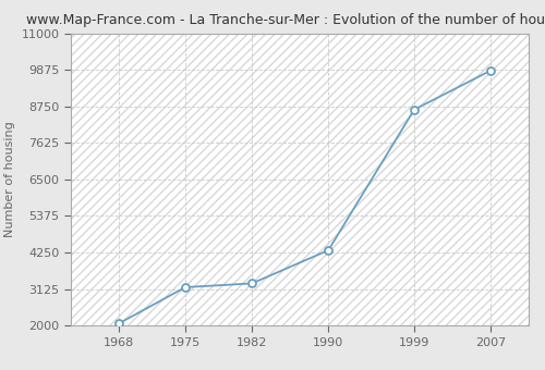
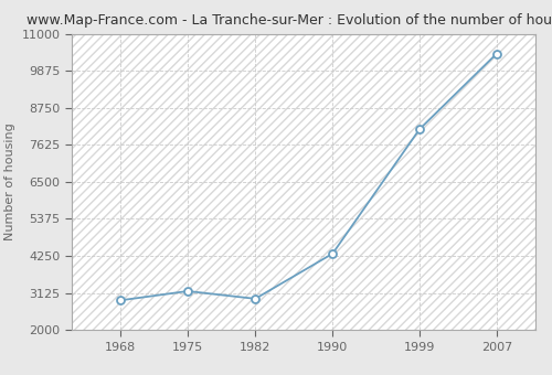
1968: 2060 -> 2900
1982: 3300 -> 2950
1999: 8650 -> 8100
2007: 9850 -> 10400
